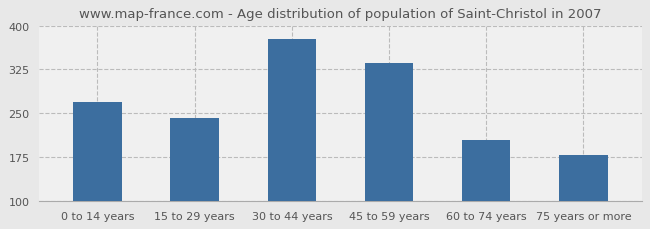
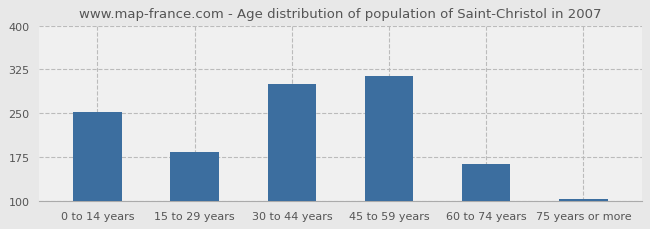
0 to 14 years: 270 -> 253
15 to 29 years: 242 -> 184
30 to 44 years: 378 -> 300
45 to 59 years: 336 -> 314
60 to 74 years: 204 -> 163
75 years or more: 178 -> 104
